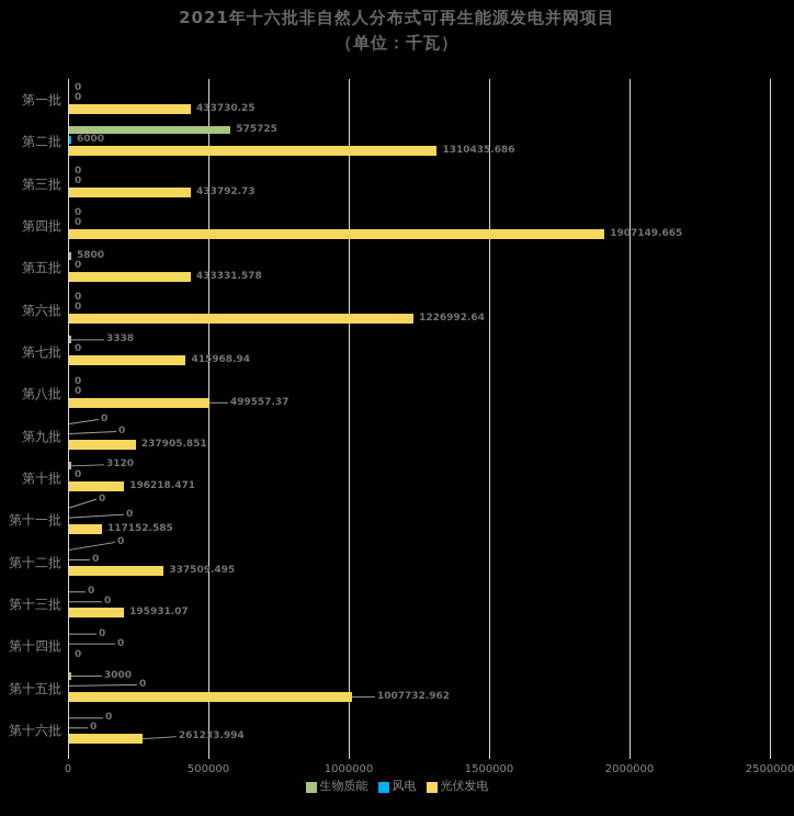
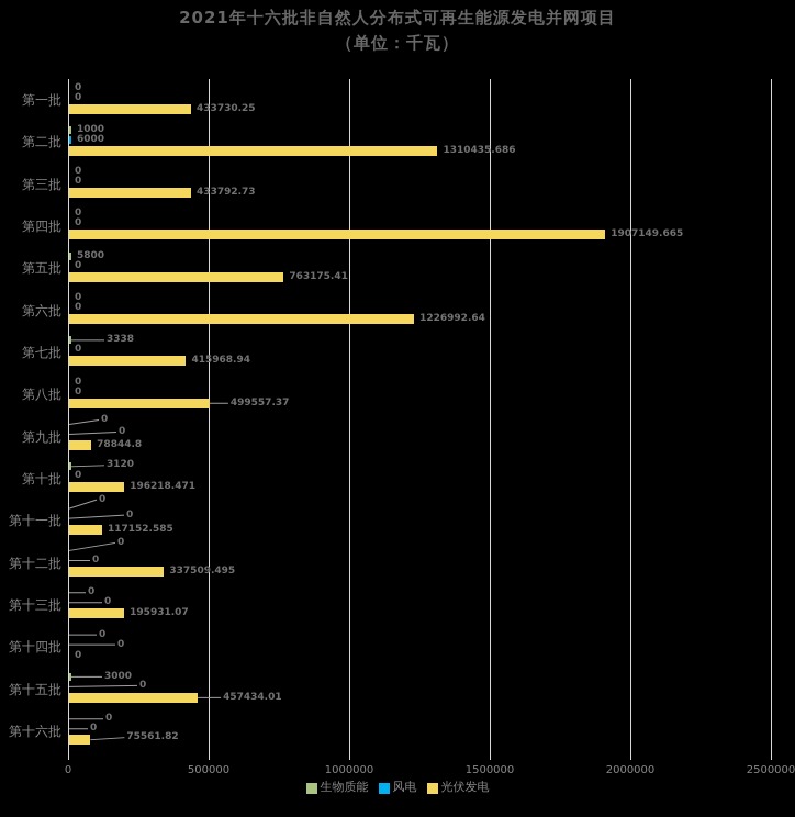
生物质能/第二批: 575725 -> 1000
光伏发电/第五批: 433331.578 -> 763175.41
光伏发电/第九批: 237905.851 -> 78844.8
光伏发电/第十五批: 1007732.962 -> 457434.01
光伏发电/第十六批: 261233.994 -> 75561.82
